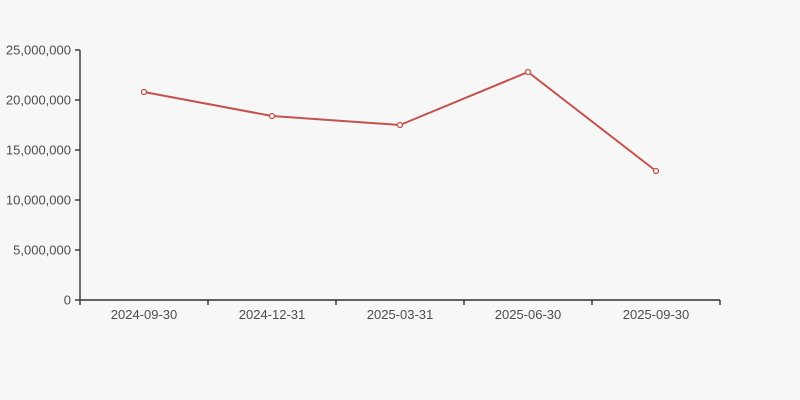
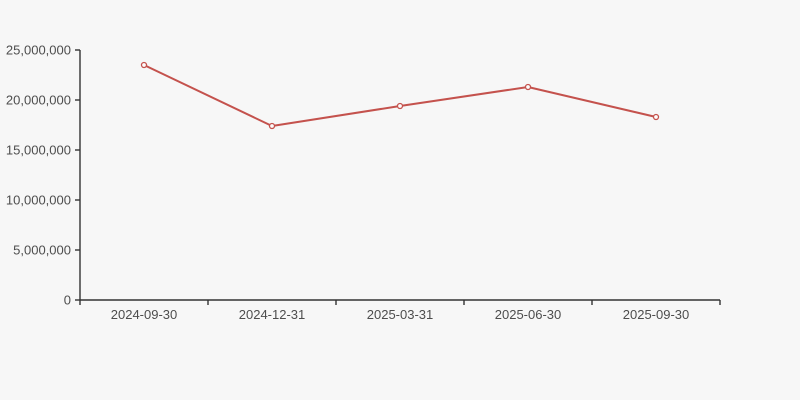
2024-09-30: 20800000 -> 23500000
2024-12-31: 18400000 -> 17400000
2025-03-31: 17500000 -> 19400000
2025-06-30: 22800000 -> 21300000
2025-09-30: 12900000 -> 18300000
